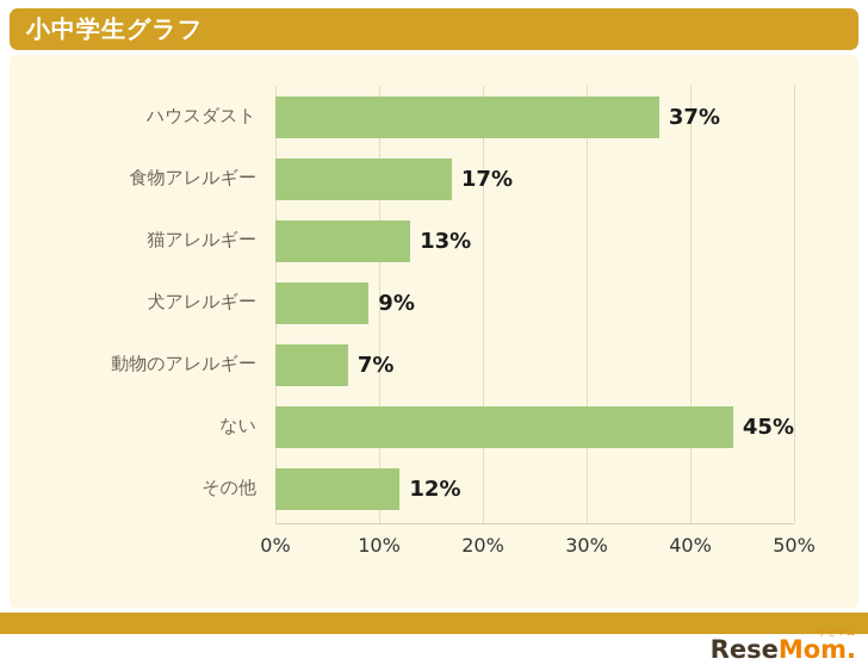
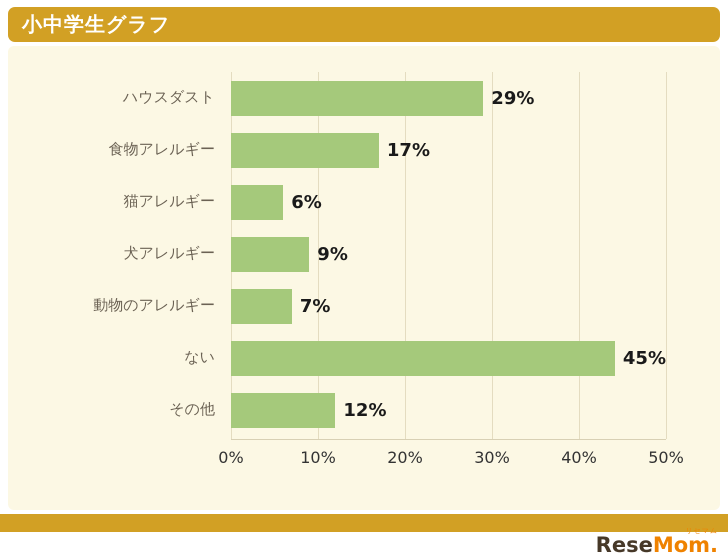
ハウスダスト: 37% -> 29%
猫アレルギー: 13% -> 6%
